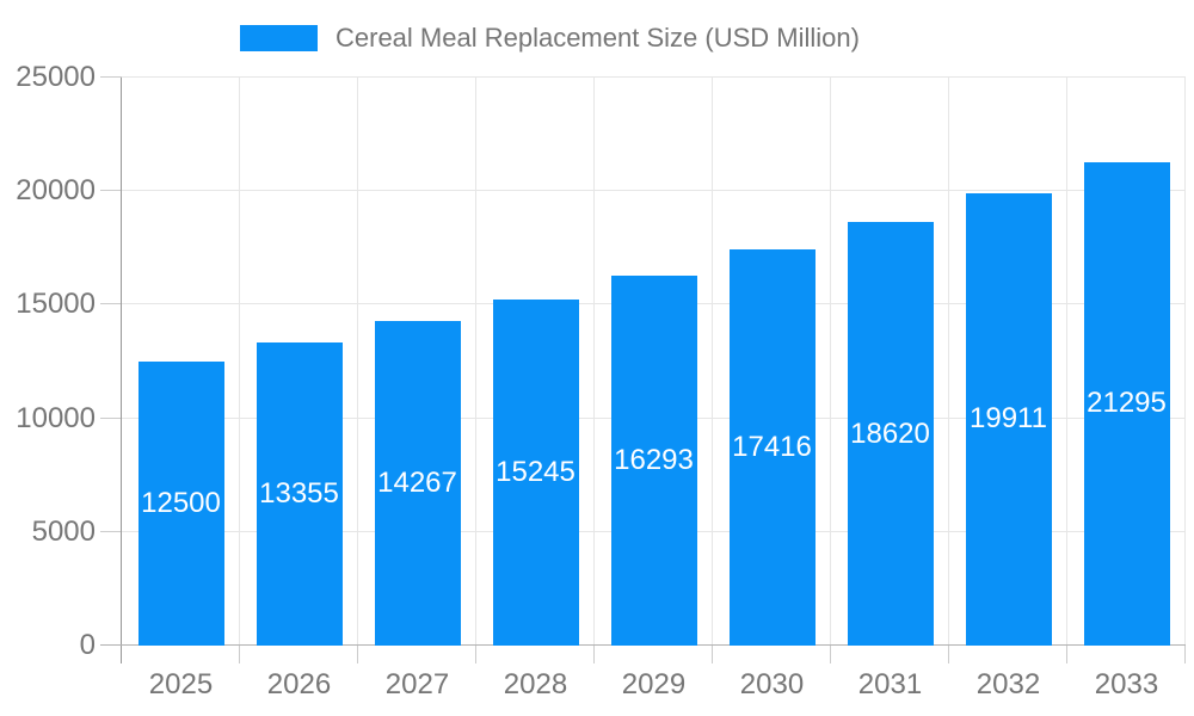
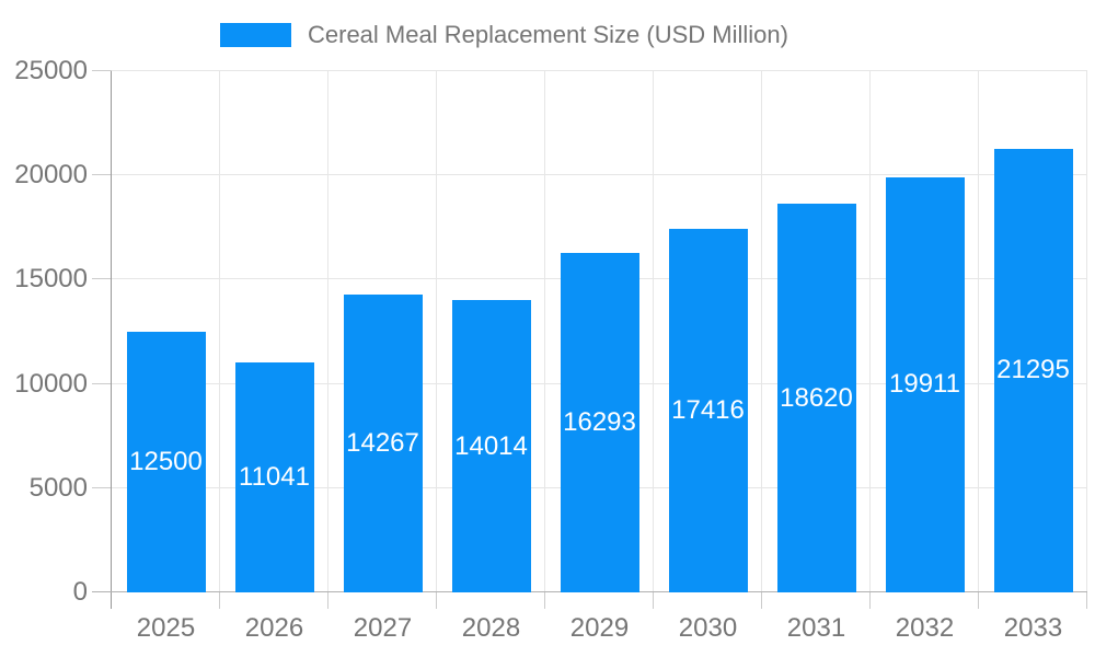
2026: 13355 -> 11041
2028: 15245 -> 14014
